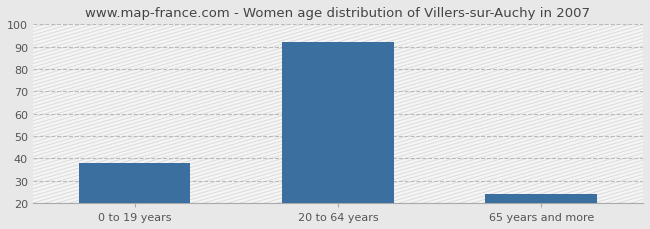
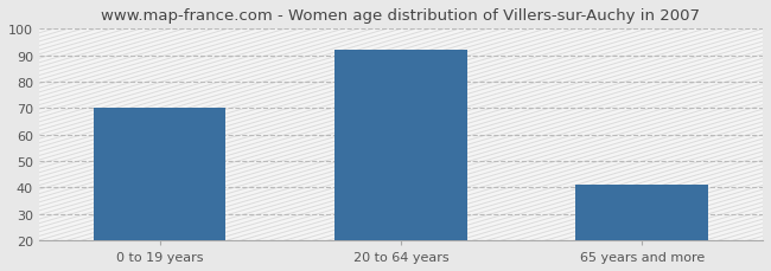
0 to 19 years: 38 -> 70
65 years and more: 24 -> 41
